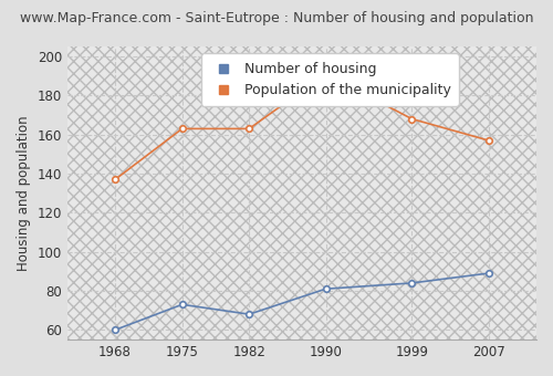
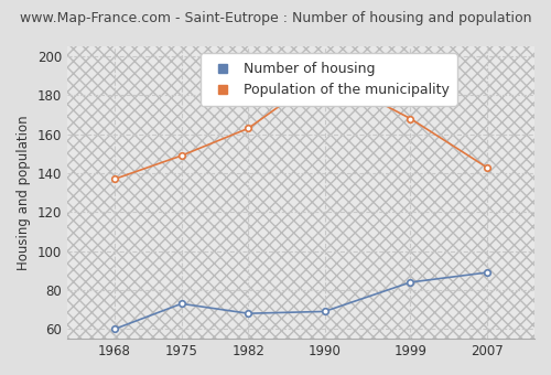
Population of the municipality/1975: 163 -> 149
Number of housing/1990: 81 -> 69
Population of the municipality/2007: 157 -> 143
